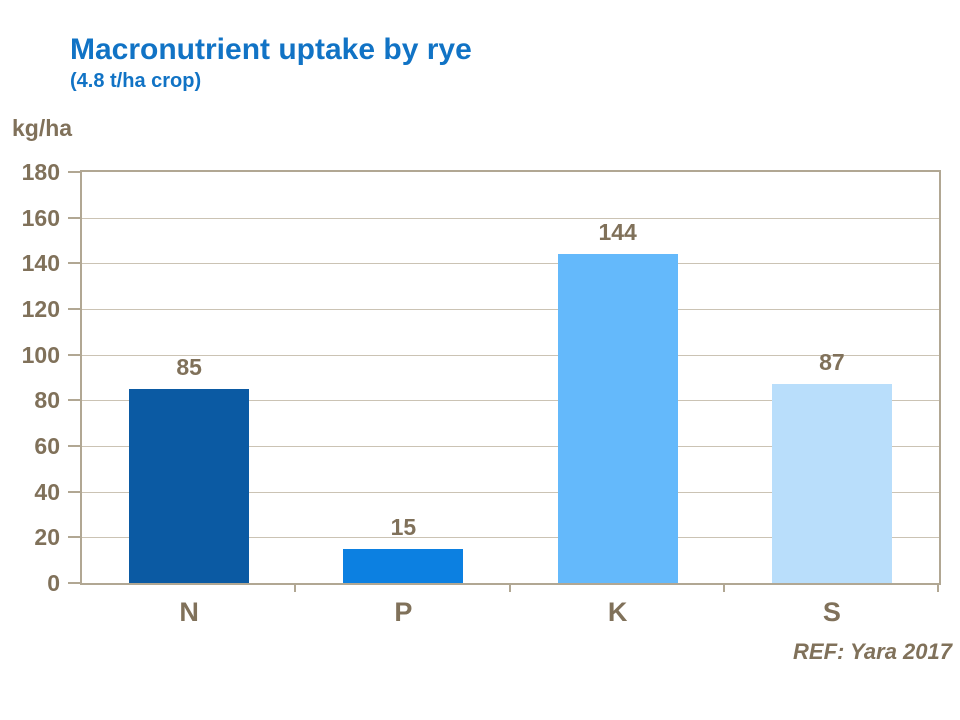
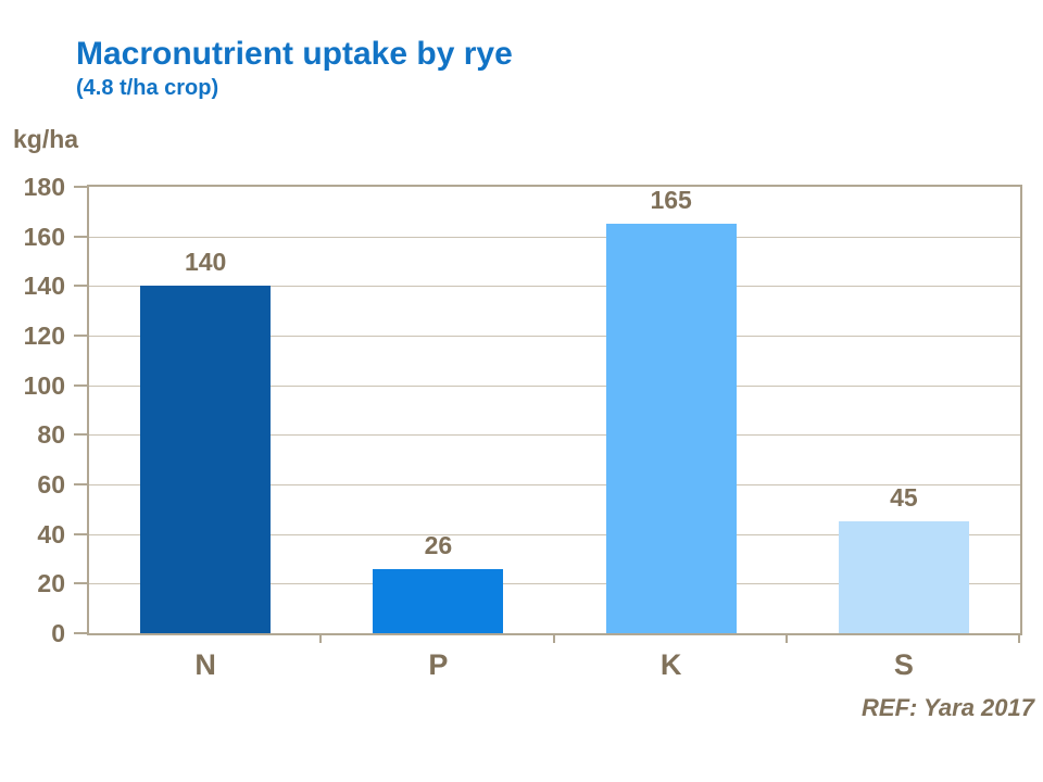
N: 85 -> 140
P: 15 -> 26
K: 144 -> 165
S: 87 -> 45
